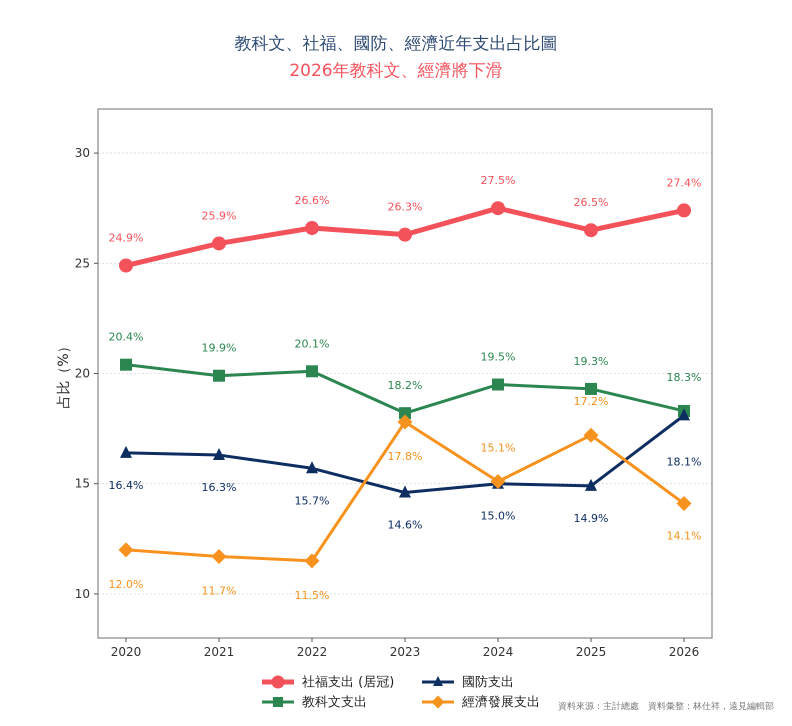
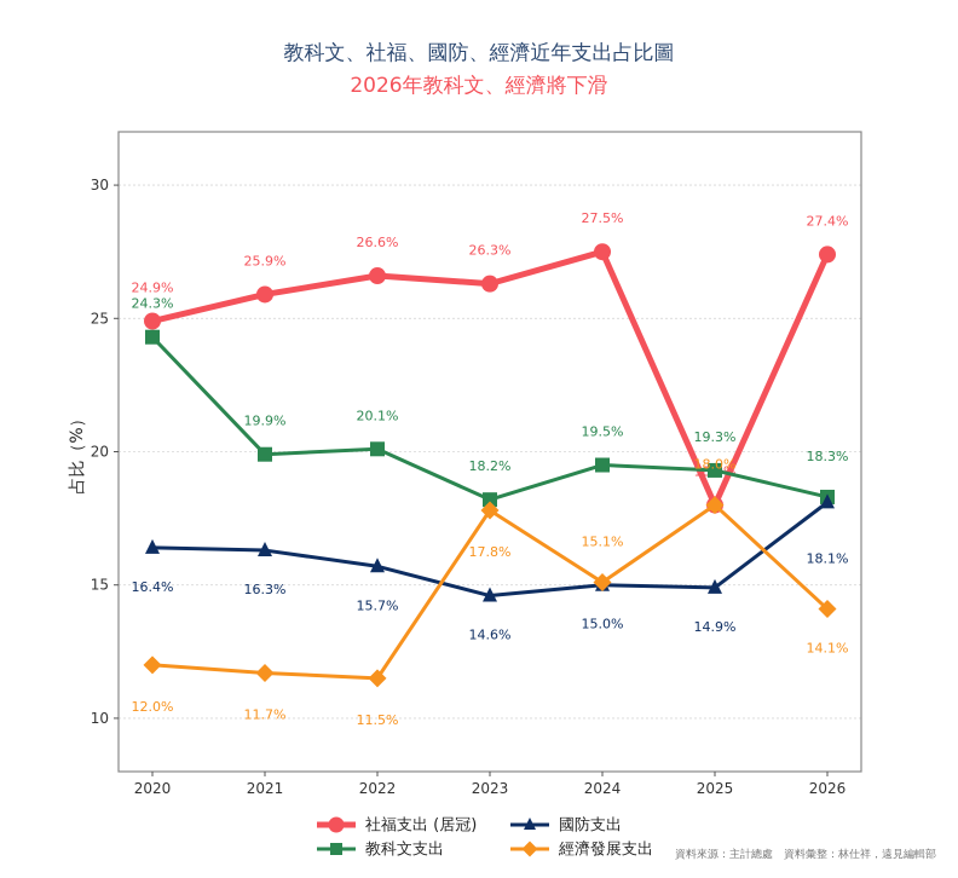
教科文支出/2020: 20.4% -> 24.3%
社福支出 (居冠)/2025: 26.5% -> 18.0%
經濟發展支出/2025: 17.2% -> 18.0%
